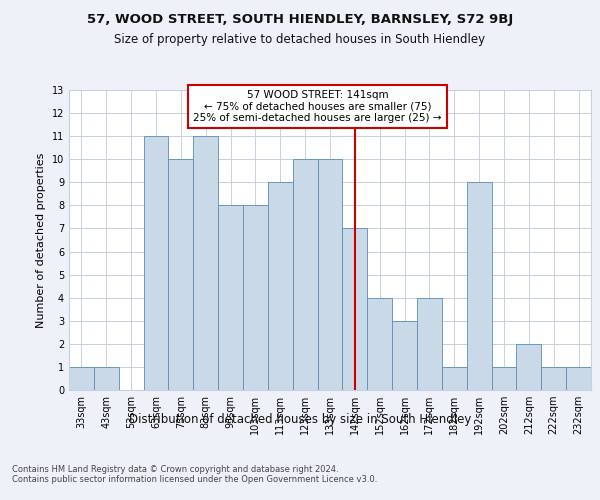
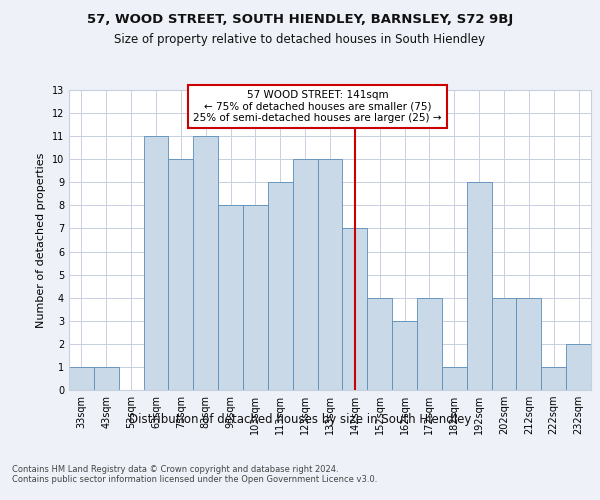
202sqm: 1 -> 4
212sqm: 2 -> 4
232sqm: 1 -> 2
